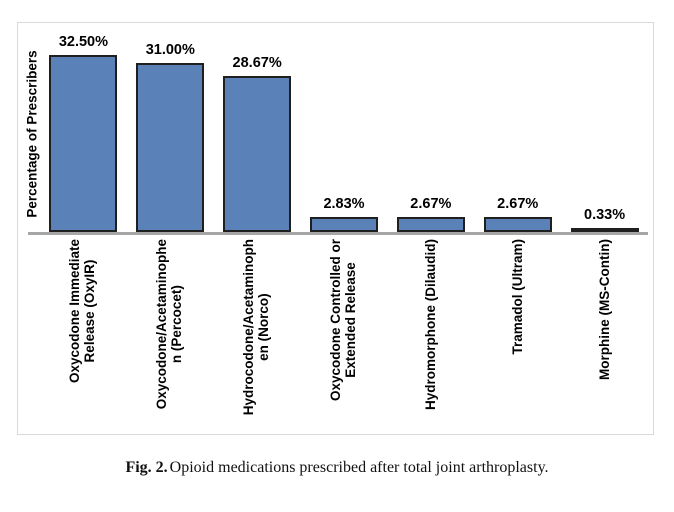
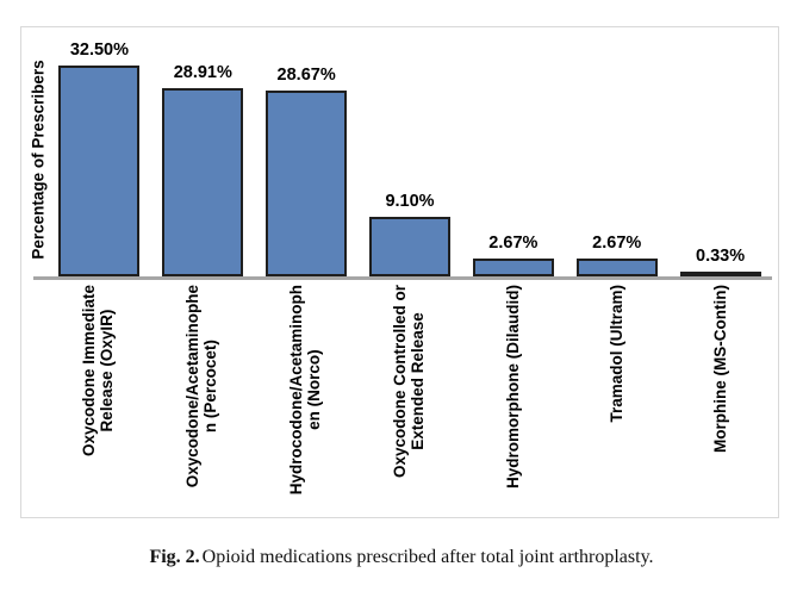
Oxycodone/Acetaminophe n (Percocet): 31.00% -> 28.91%
Oxycodone Controlled or Extended Release: 2.83% -> 9.10%
